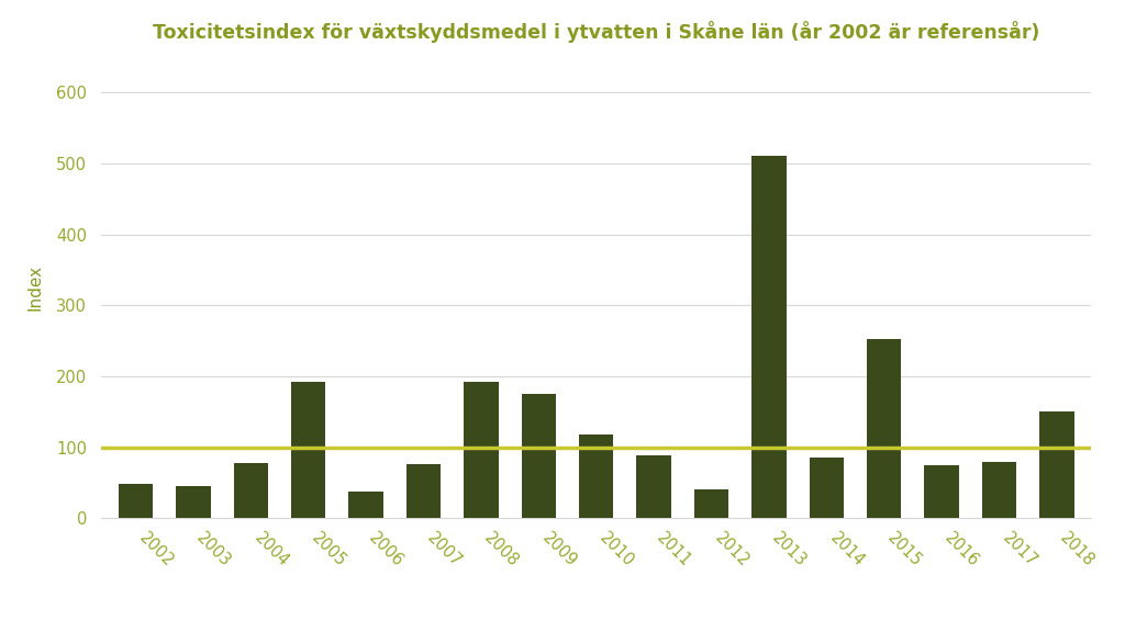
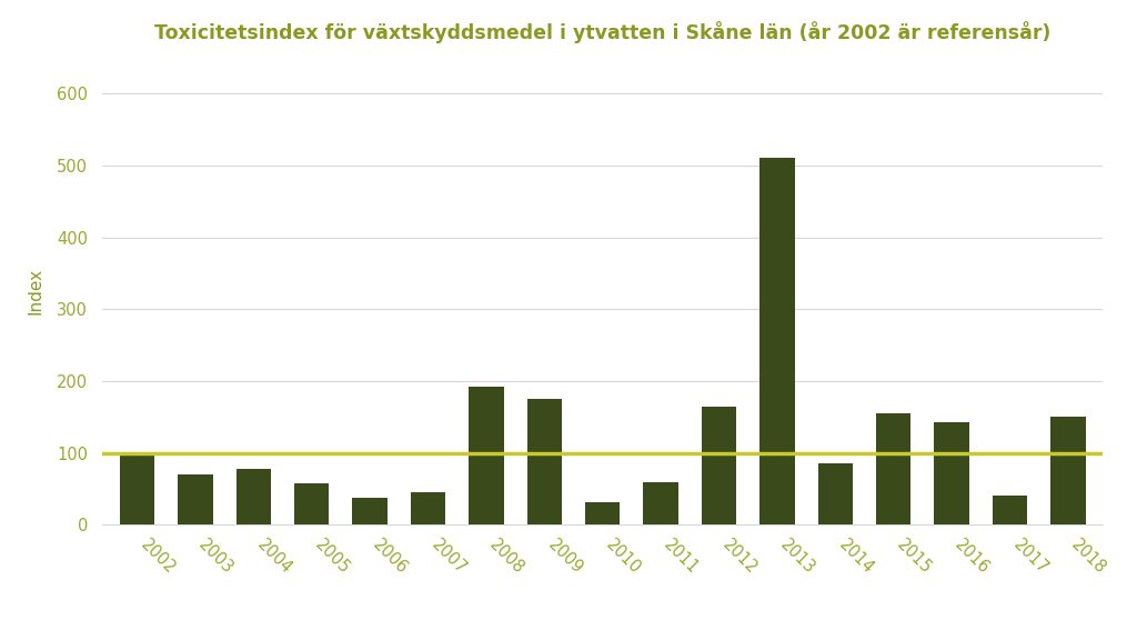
2002: 48 -> 100
2003: 46 -> 70
2005: 192 -> 57
2007: 76 -> 46
2010: 118 -> 32
2011: 88 -> 60
2012: 40 -> 165
2015: 252 -> 155
2016: 74 -> 143
2017: 80 -> 40
